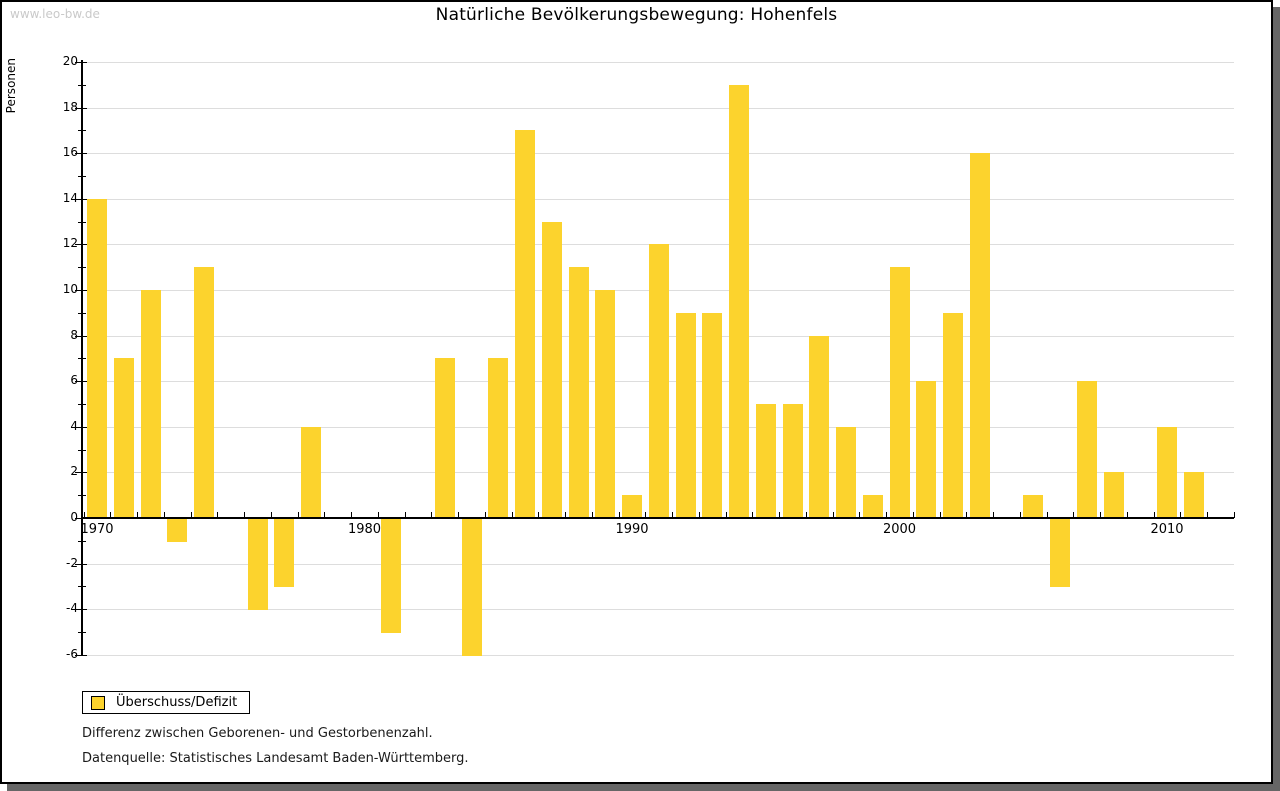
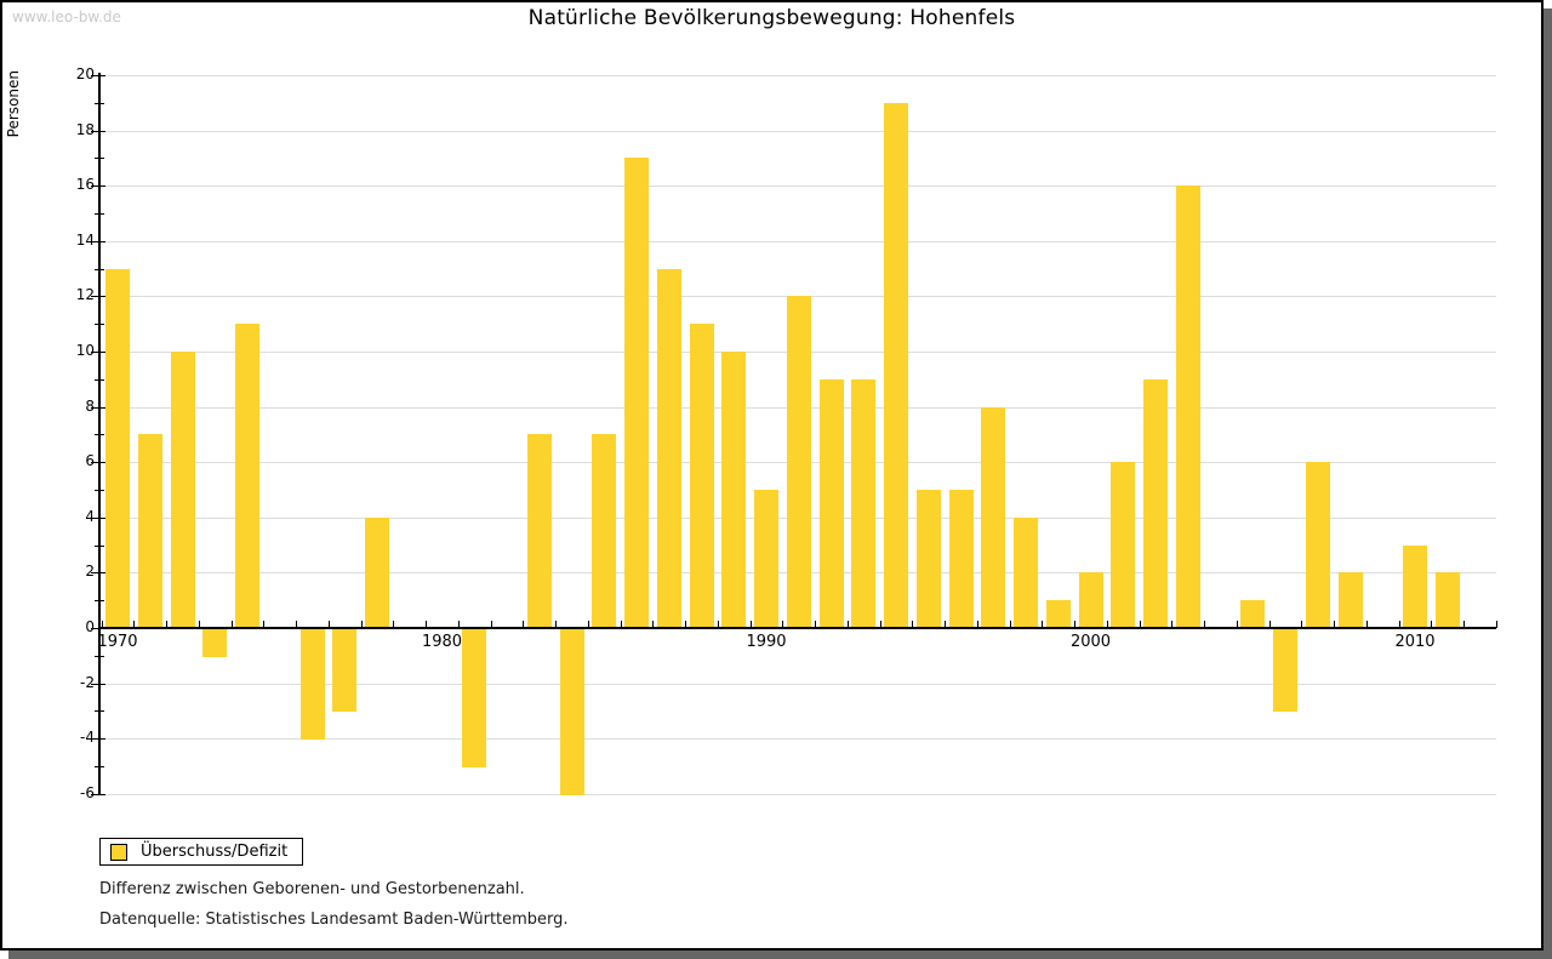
1970: 14 -> 13
1990: 1 -> 5
2000: 11 -> 2
2010: 4 -> 3
